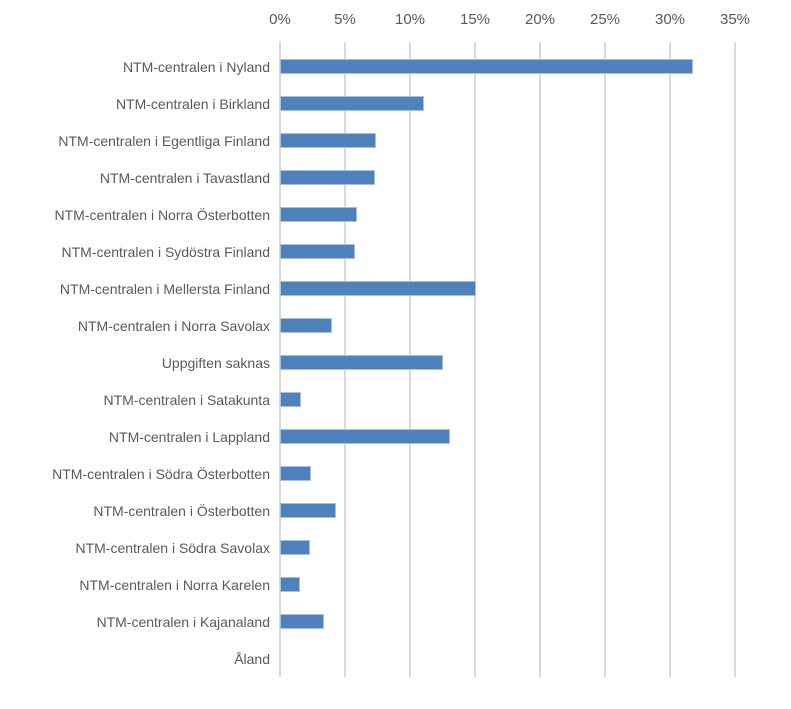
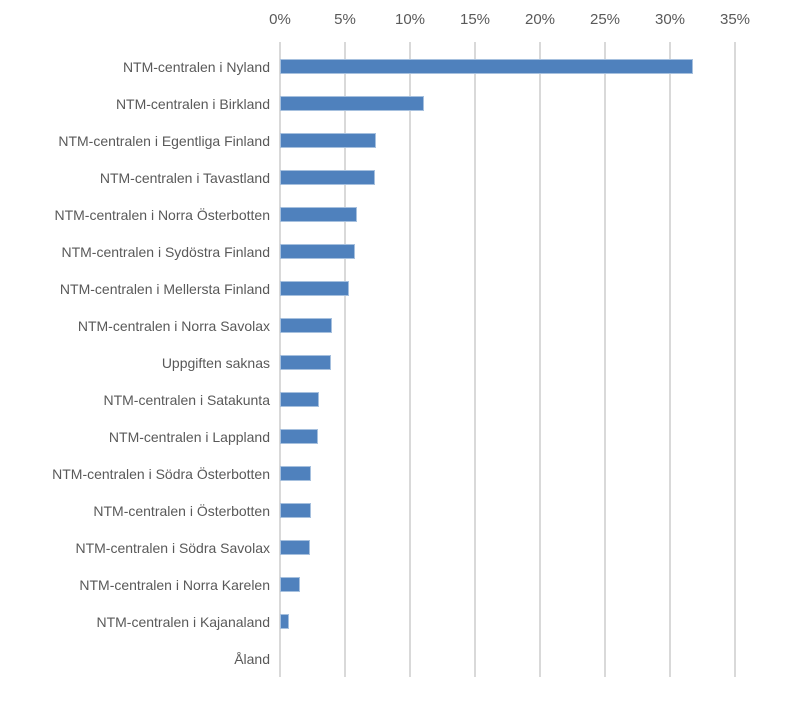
NTM-centralen i Mellersta Finland: 15.1% -> 5.3%
Uppgiften saknas: 12.5% -> 3.9%
NTM-centralen i Satakunta: 1.6% -> 3.0%
NTM-centralen i Lappland: 13.1% -> 2.9%
NTM-centralen i Österbotten: 4.3% -> 2.4%
NTM-centralen i Kajanaland: 3.4% -> 0.7%
